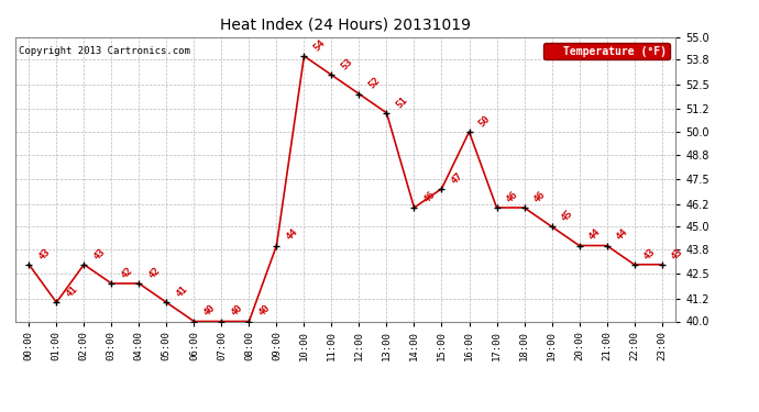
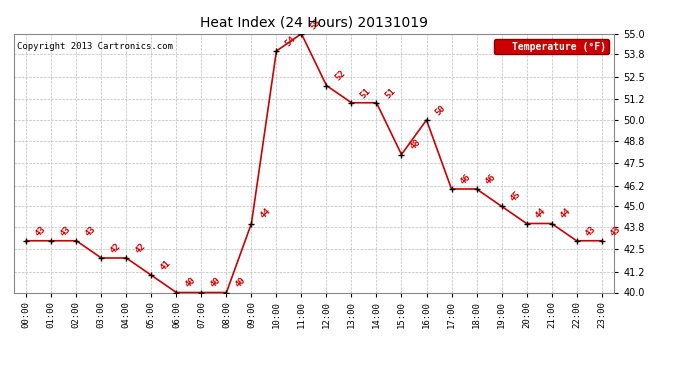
01:00: 41 -> 43
11:00: 53 -> 55
14:00: 46 -> 51
15:00: 47 -> 48
